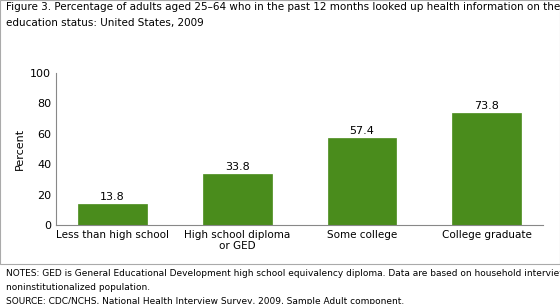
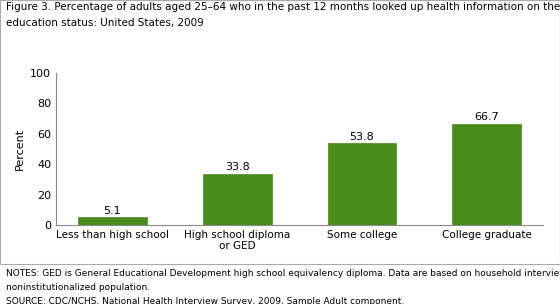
Less than high school: 13.8 -> 5.1
Some college: 57.4 -> 53.8
College graduate: 73.8 -> 66.7
